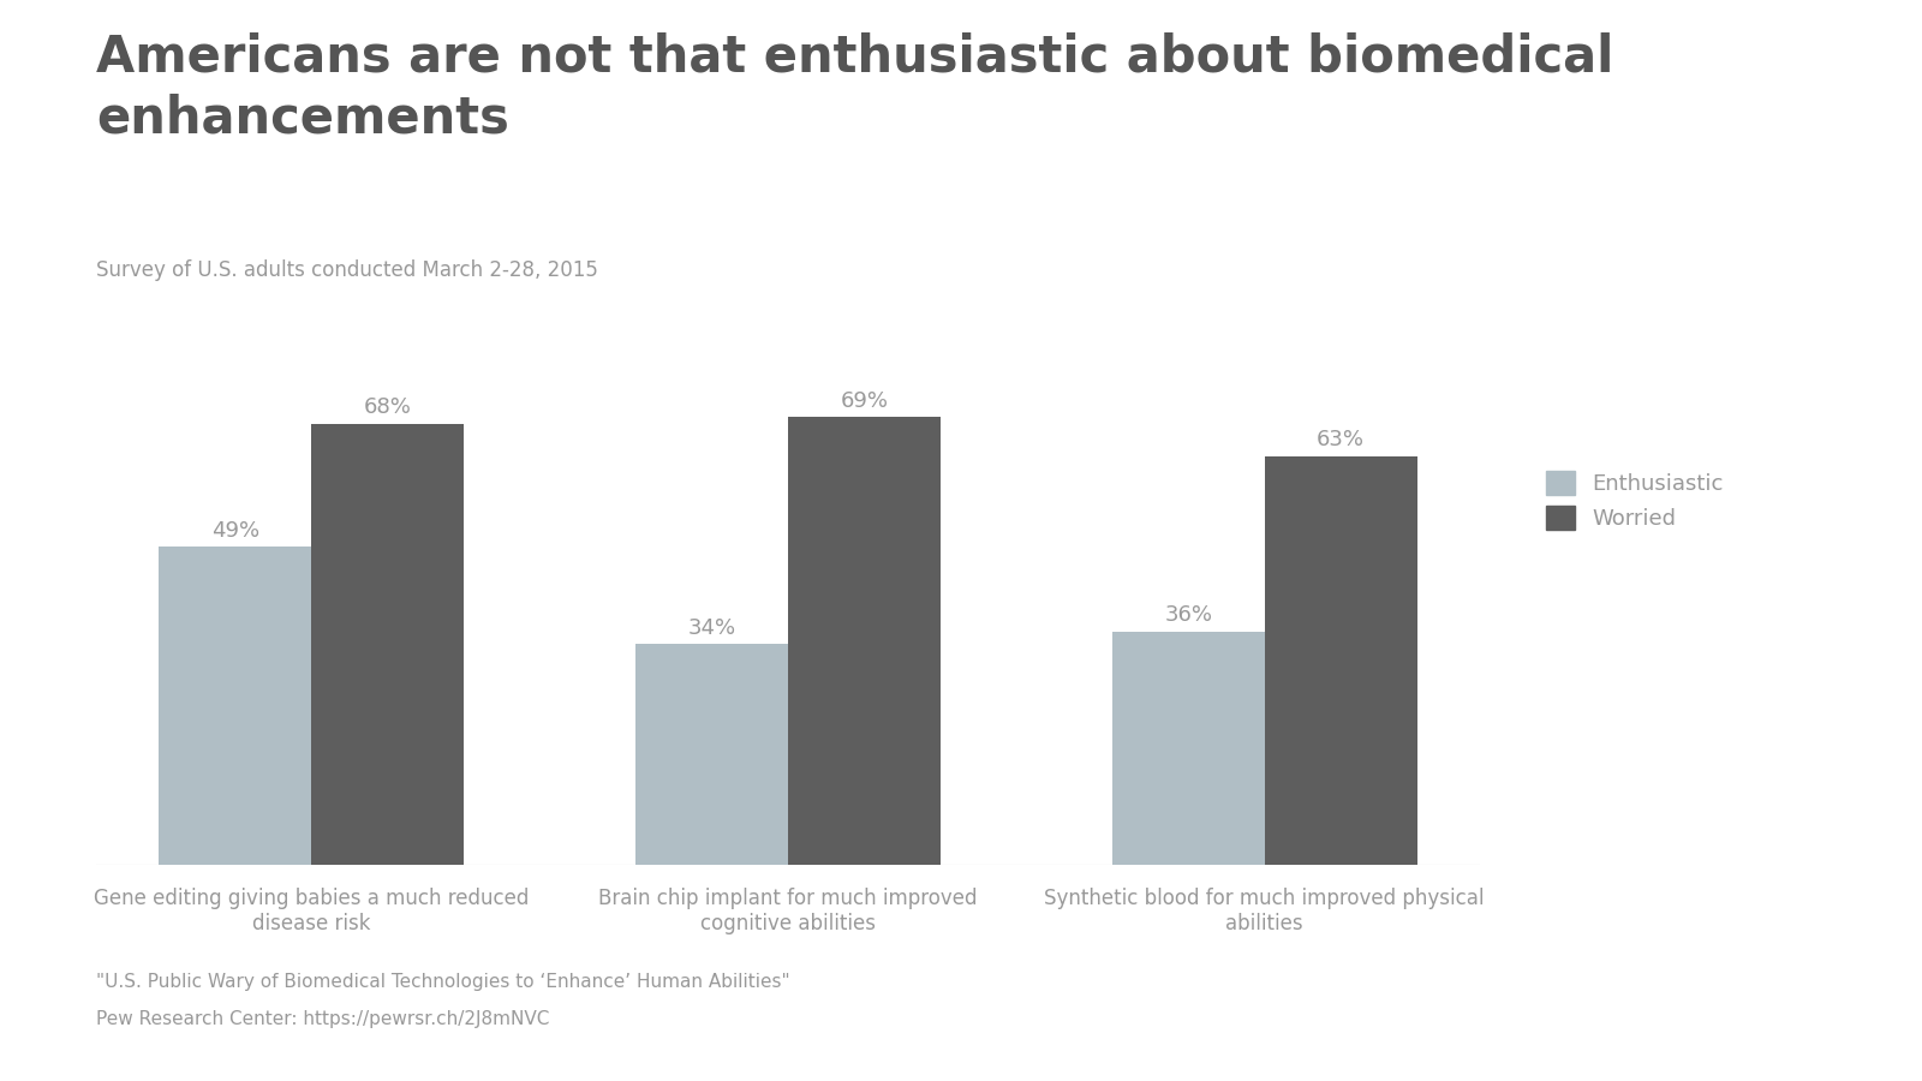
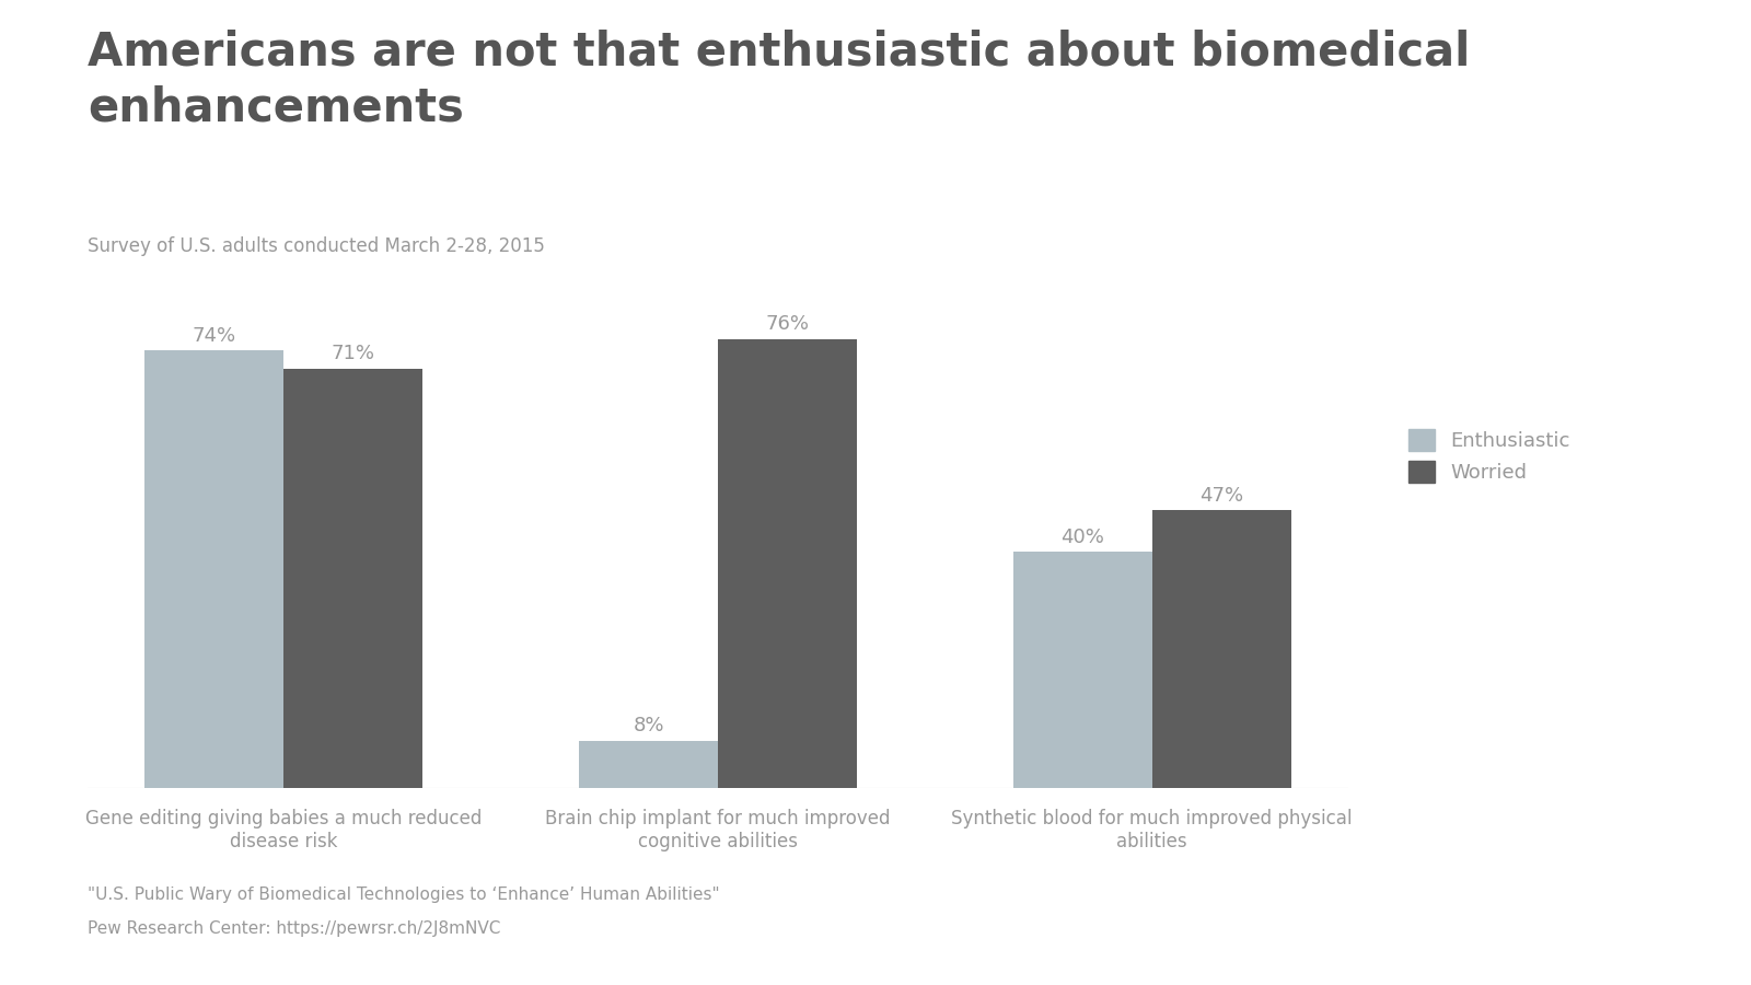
Enthusiastic/Gene editing giving babies a much reduced disease risk: 49% -> 74%
Worried/Gene editing giving babies a much reduced disease risk: 68% -> 71%
Enthusiastic/Brain chip implant for much improved cognitive abilities: 34% -> 8%
Worried/Brain chip implant for much improved cognitive abilities: 69% -> 76%
Enthusiastic/Synthetic blood for much improved physical abilities: 36% -> 40%
Worried/Synthetic blood for much improved physical abilities: 63% -> 47%
